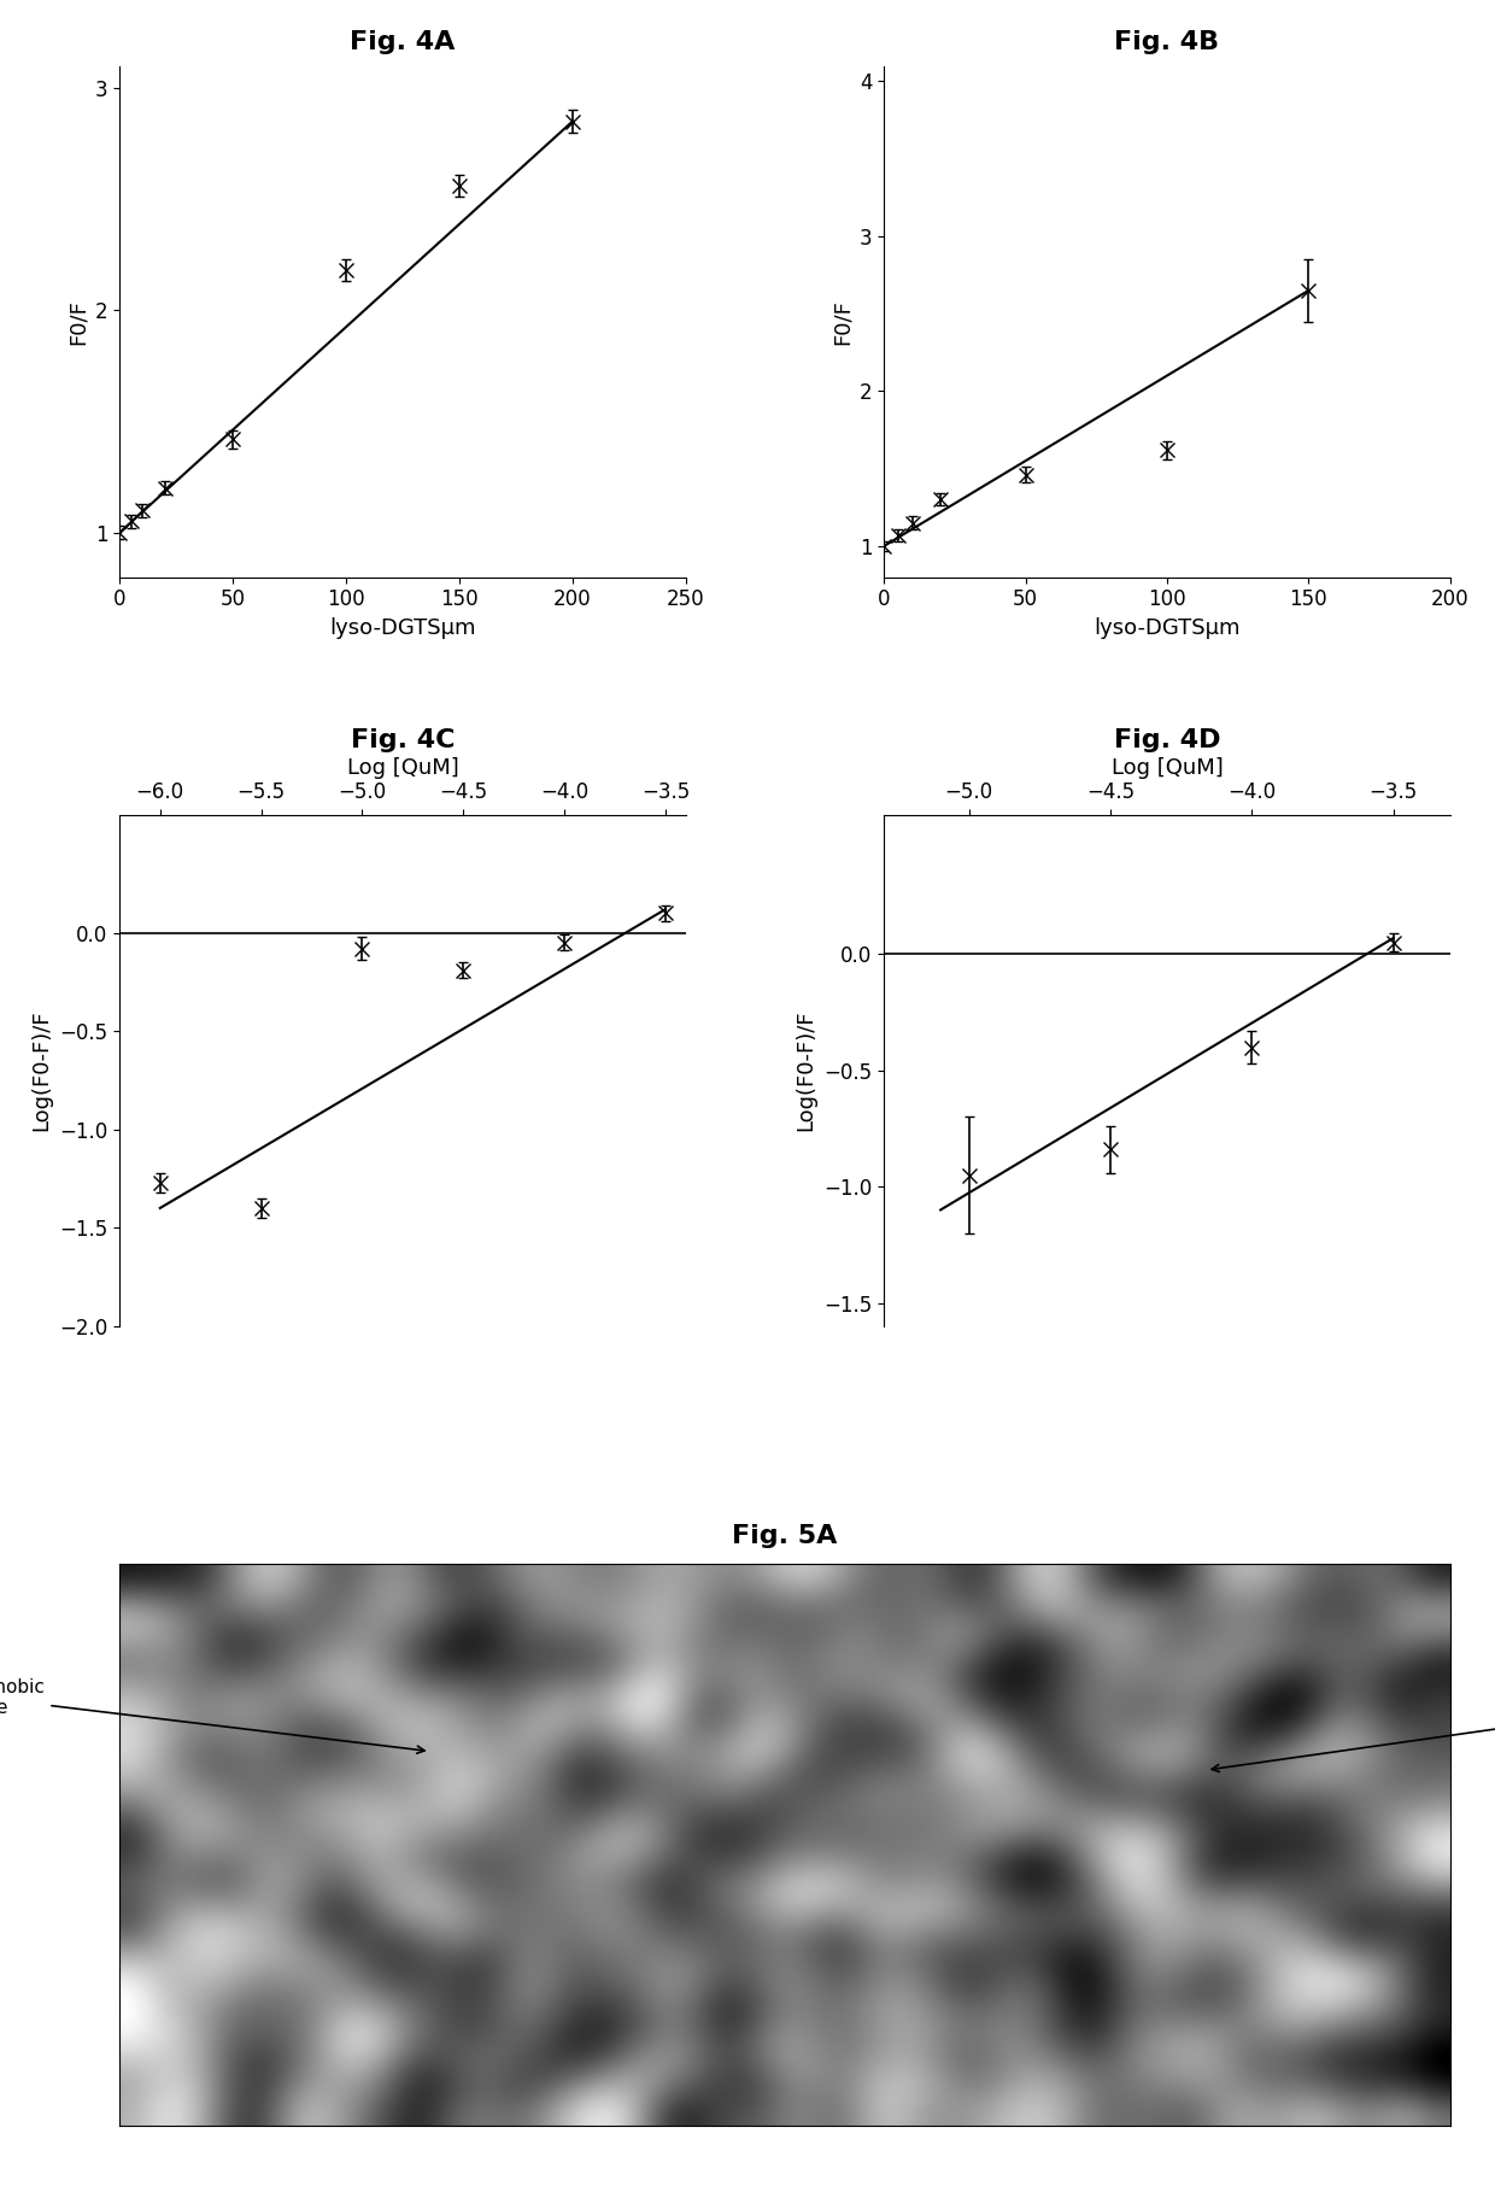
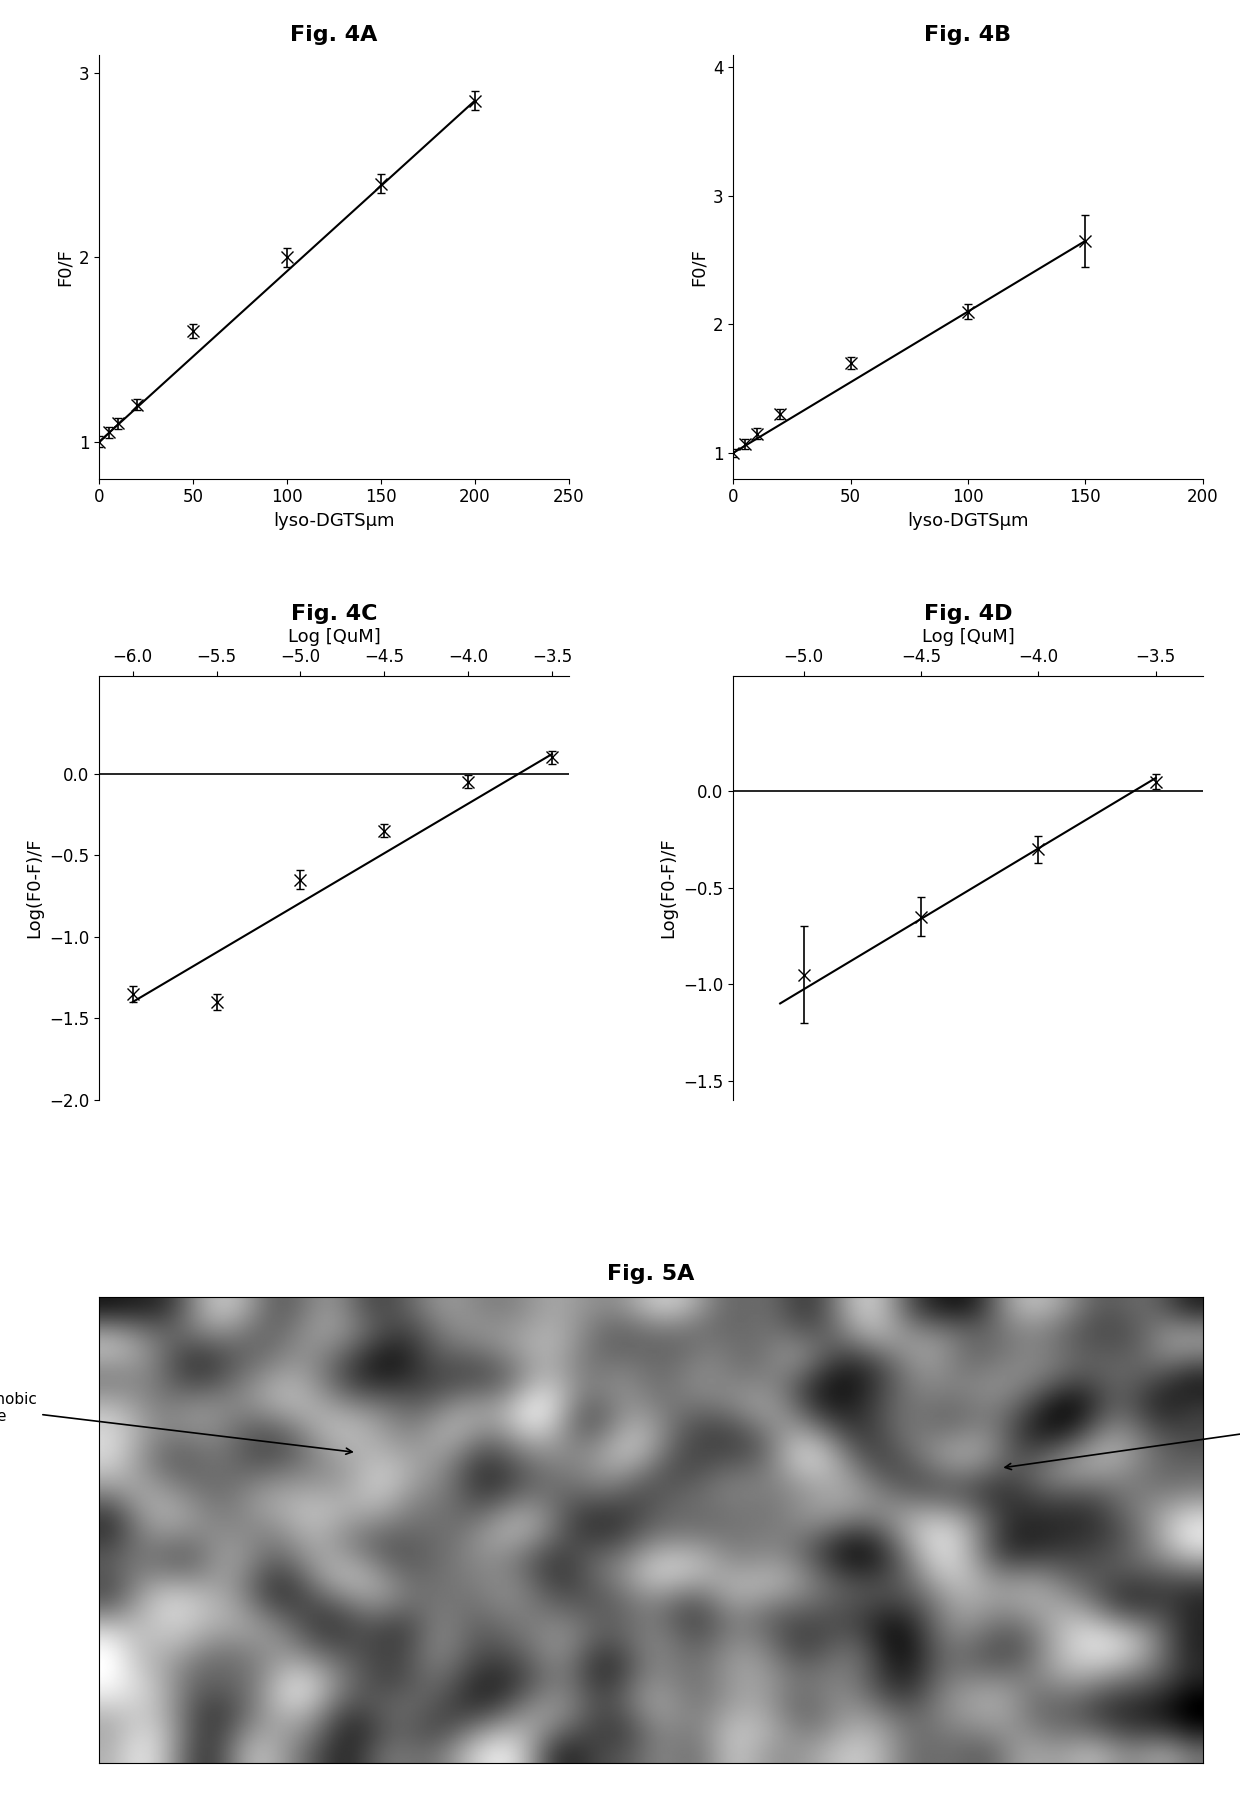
Fig. 4A/50: 1.42 -> 1.60
Fig. 4A/100: 2.18 -> 2.00
Fig. 4A/150: 2.56 -> 2.40
Fig. 4B/50: 1.46 -> 1.70
Fig. 4B/100: 1.62 -> 2.10
Fig. 4C/−6.0: -1.27 -> -1.35
Fig. 4C/−5.0: -0.08 -> -0.65
Fig. 4C/−4.5: -0.19 -> -0.35
Fig. 4D/−4.5: -0.84 -> -0.65
Fig. 4D/−4.0: -0.40 -> -0.30
